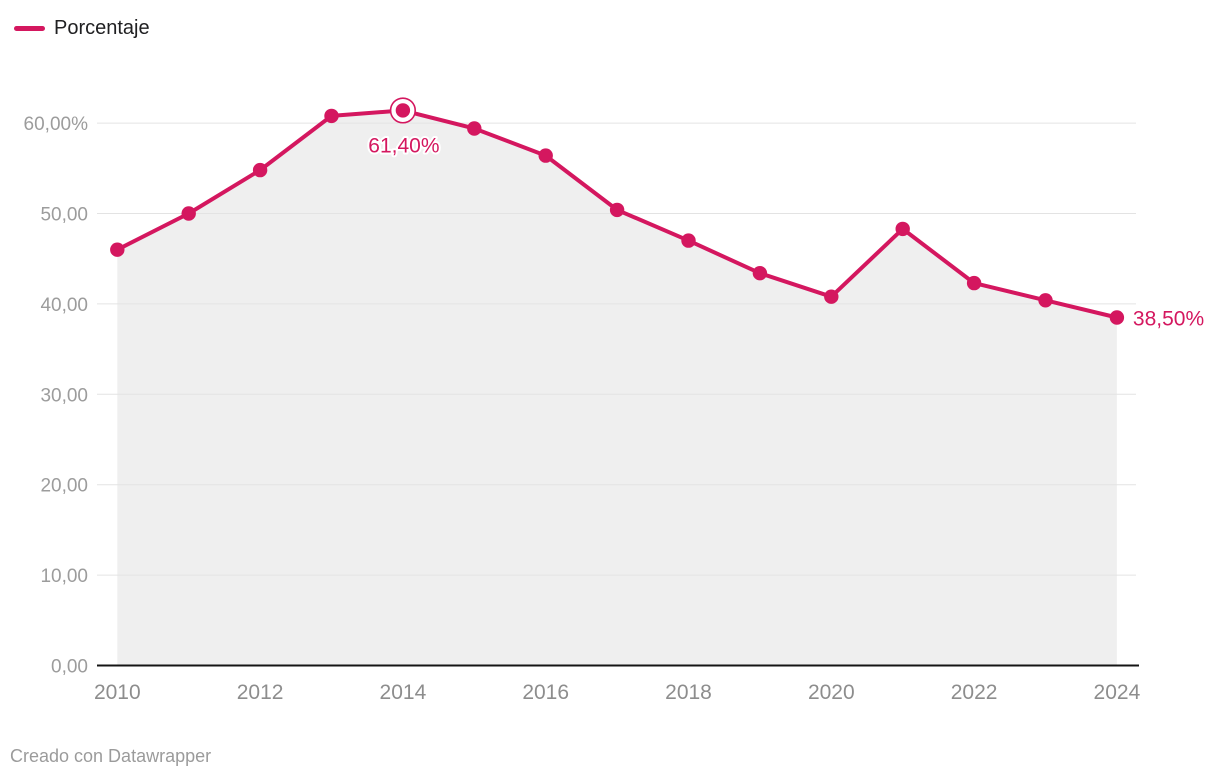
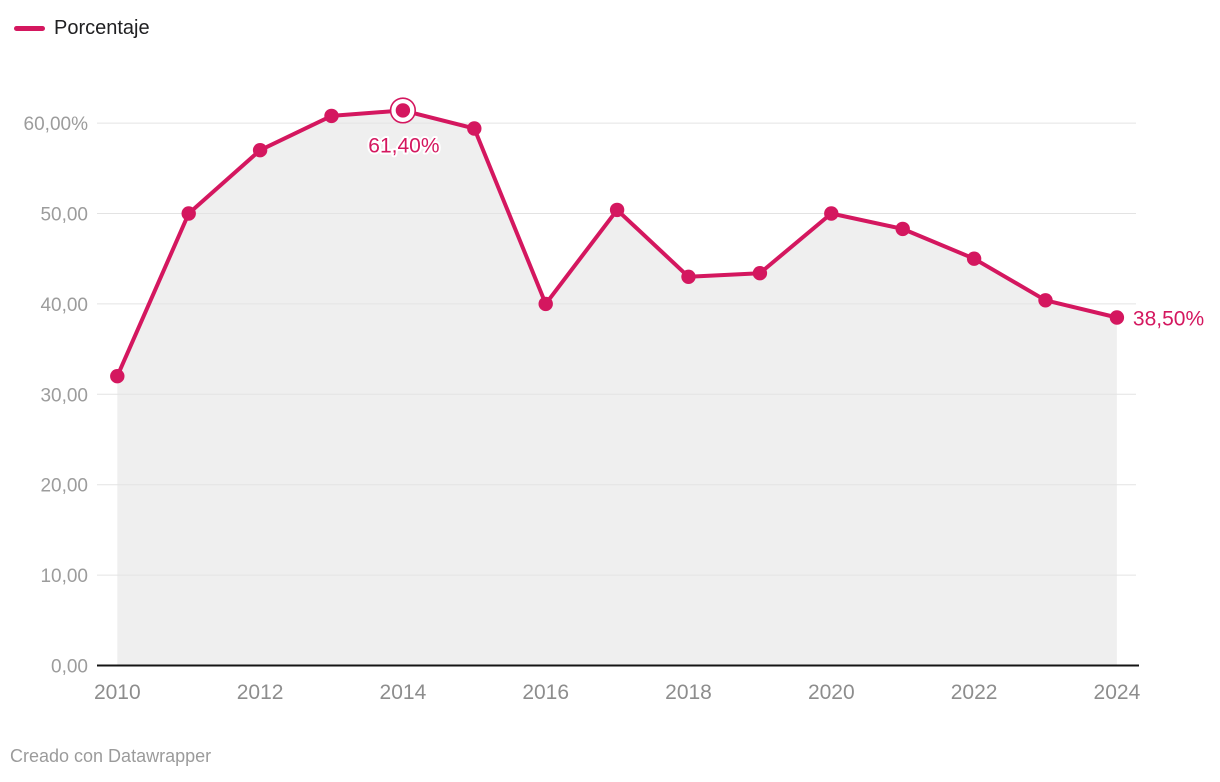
2010: 46% -> 32%
2012: 55% -> 57%
2016: 56% -> 40%
2018: 47% -> 43%
2020: 41% -> 50%
2022: 42% -> 45%
